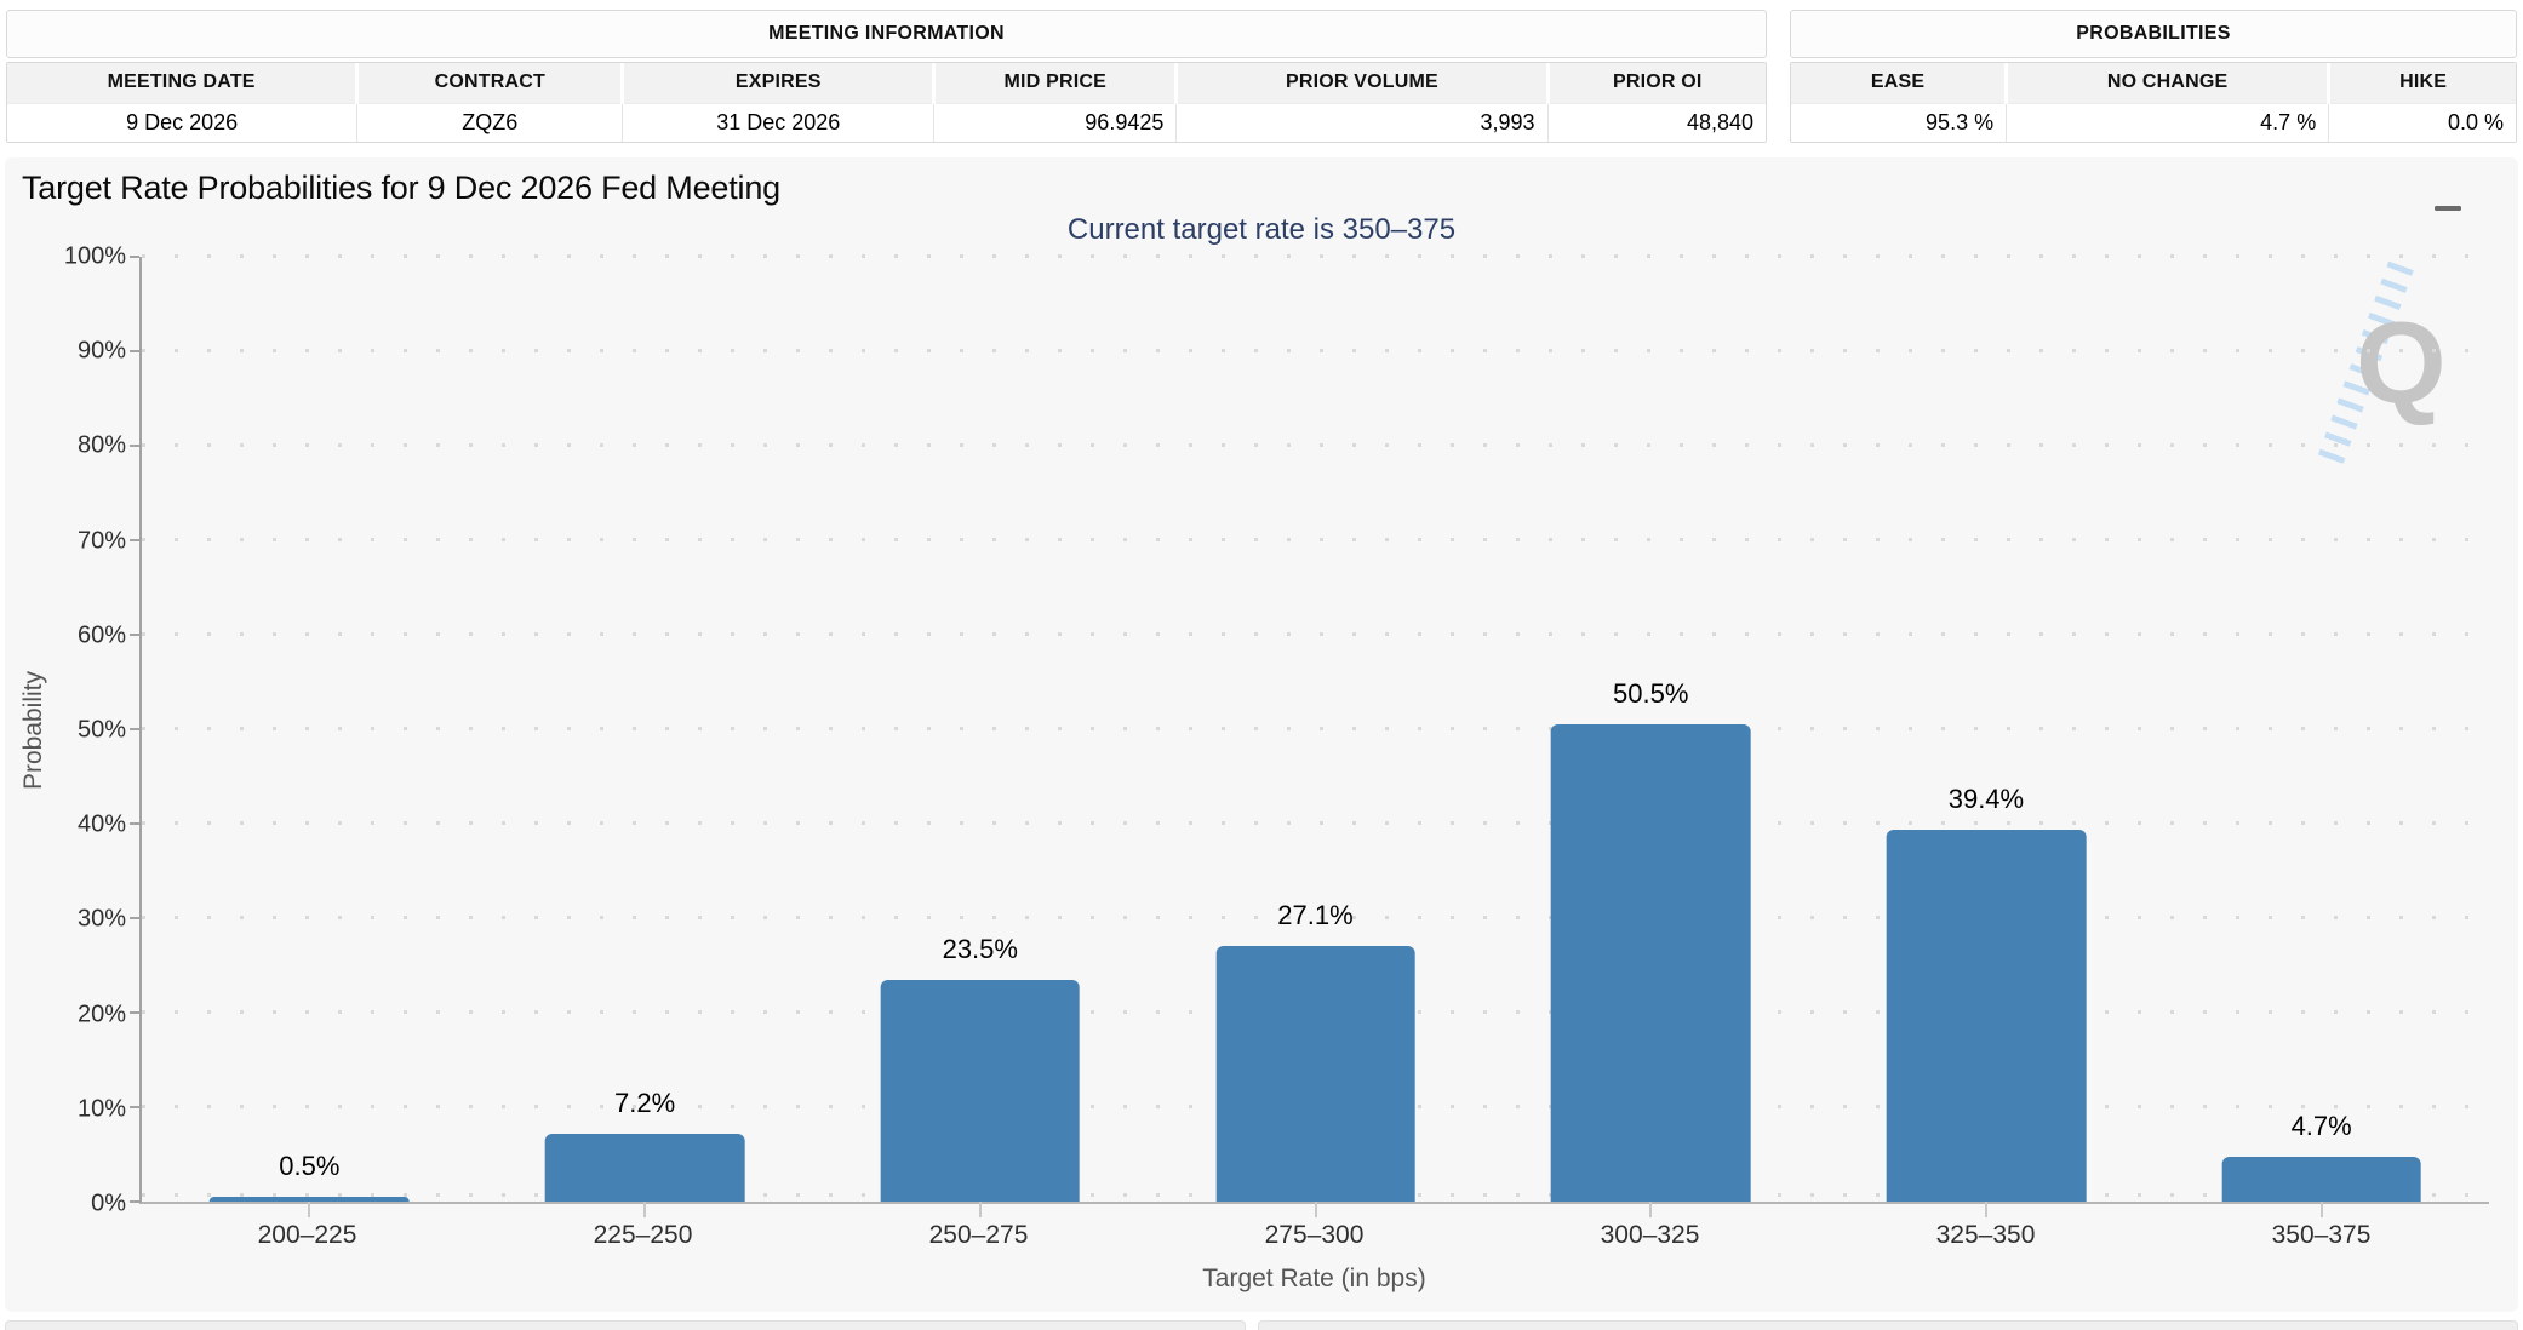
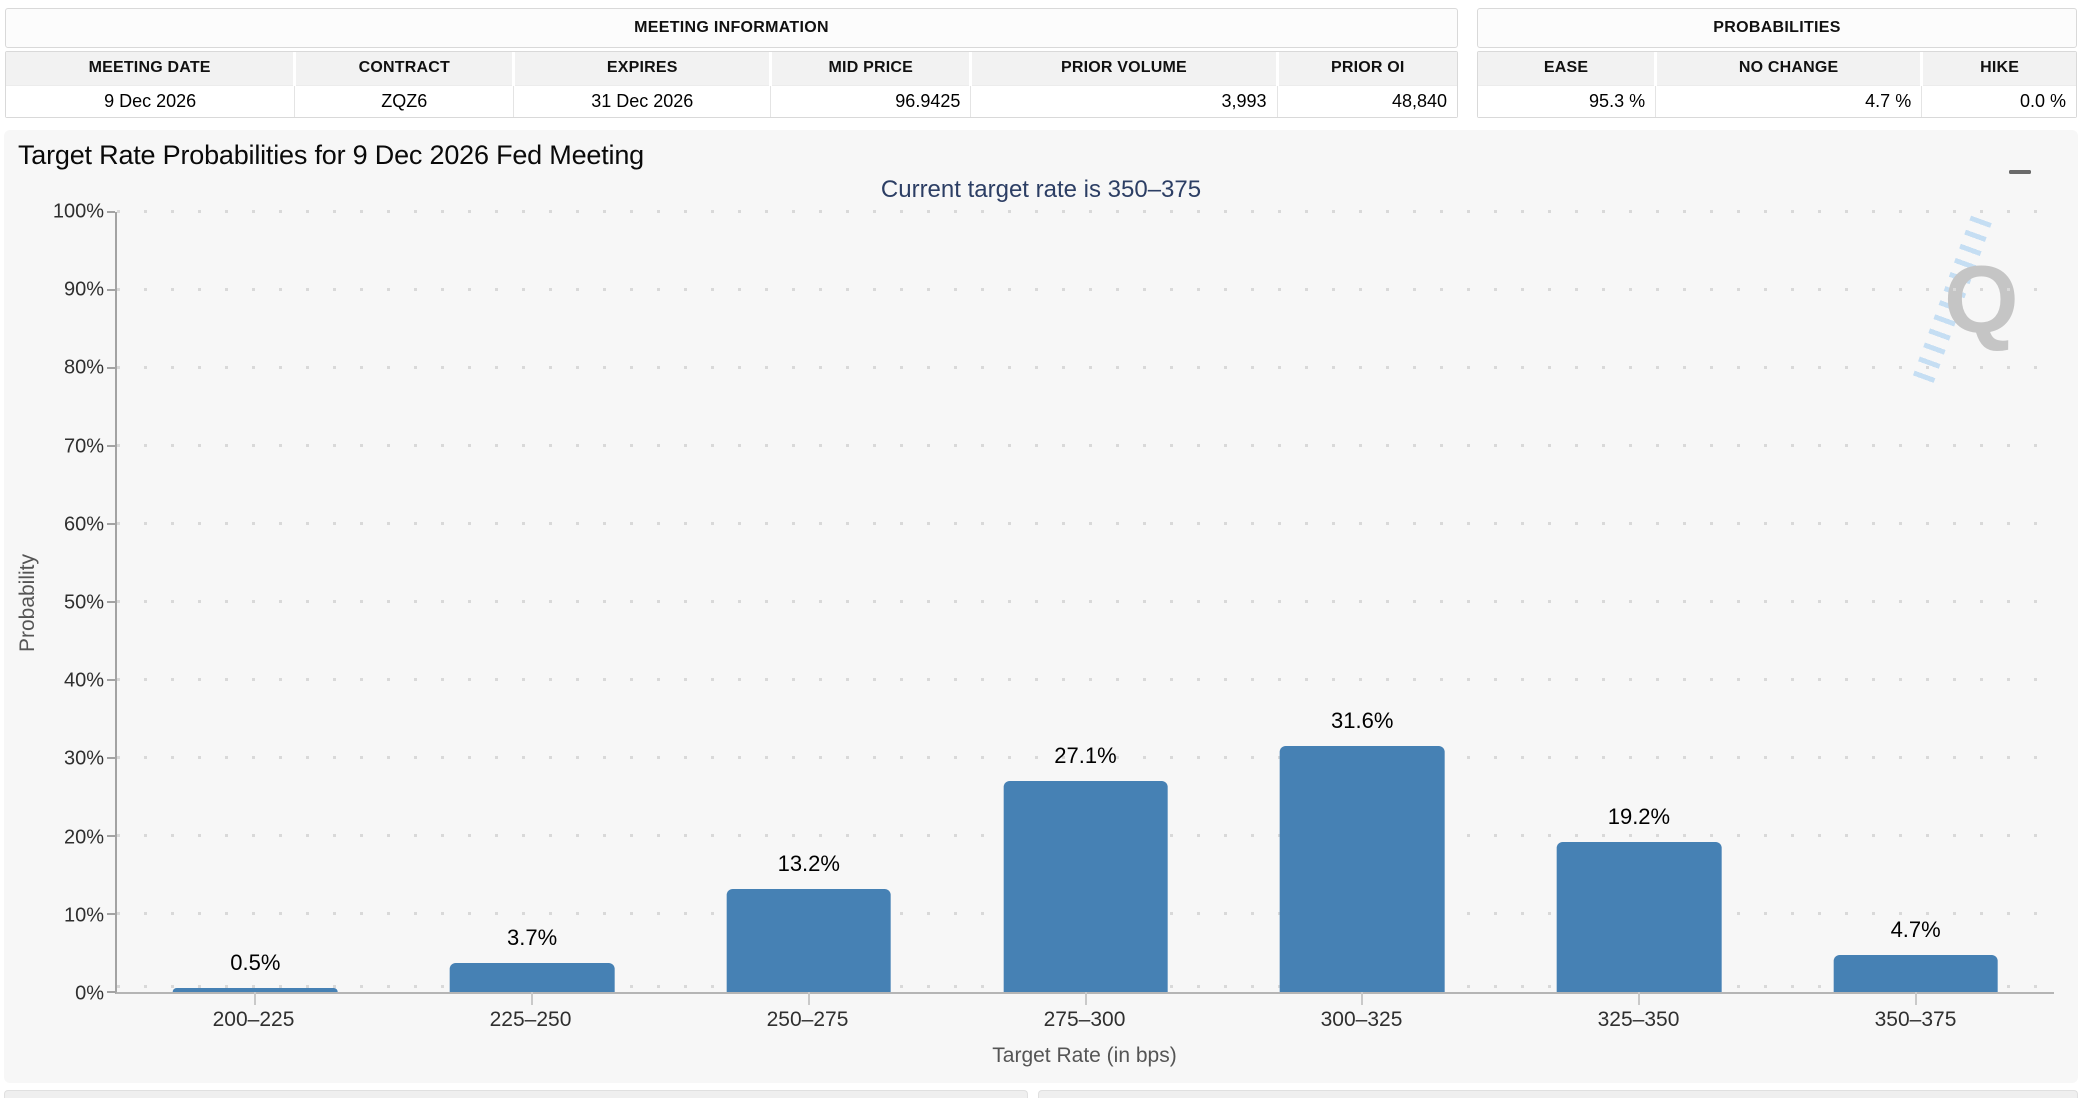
225–250: 7.2% -> 3.7%
250–275: 23.5% -> 13.2%
300–325: 50.5% -> 31.6%
325–350: 39.4% -> 19.2%
